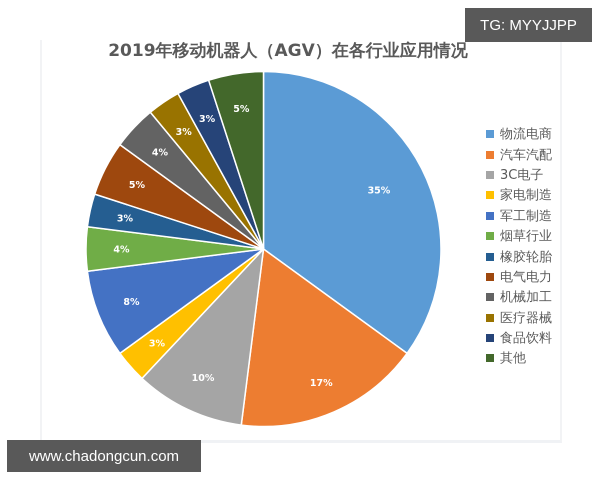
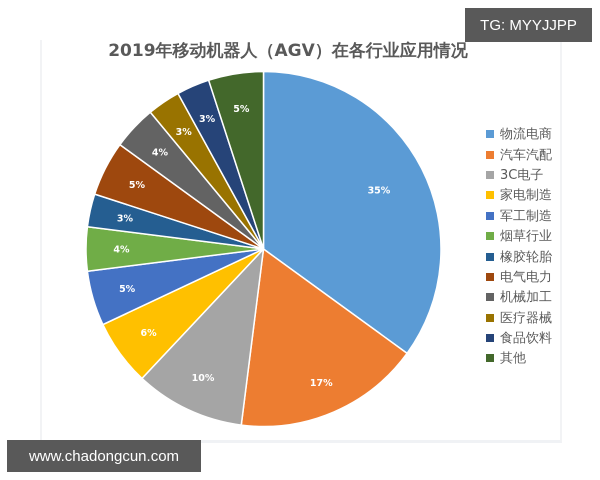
家电制造: 3% -> 6%
军工制造: 8% -> 5%
